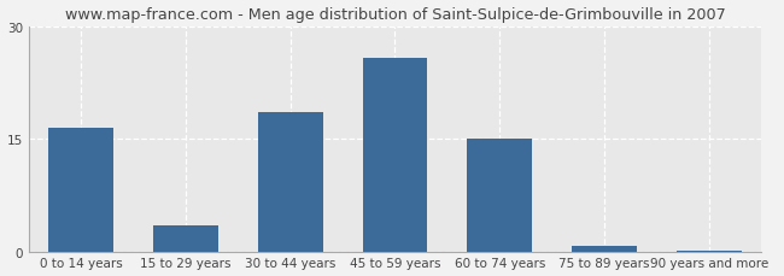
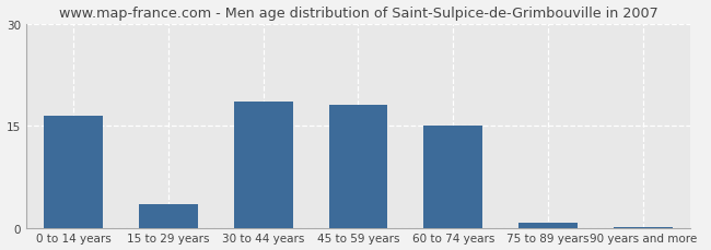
45 to 59 years: 25.8 -> 18.0
